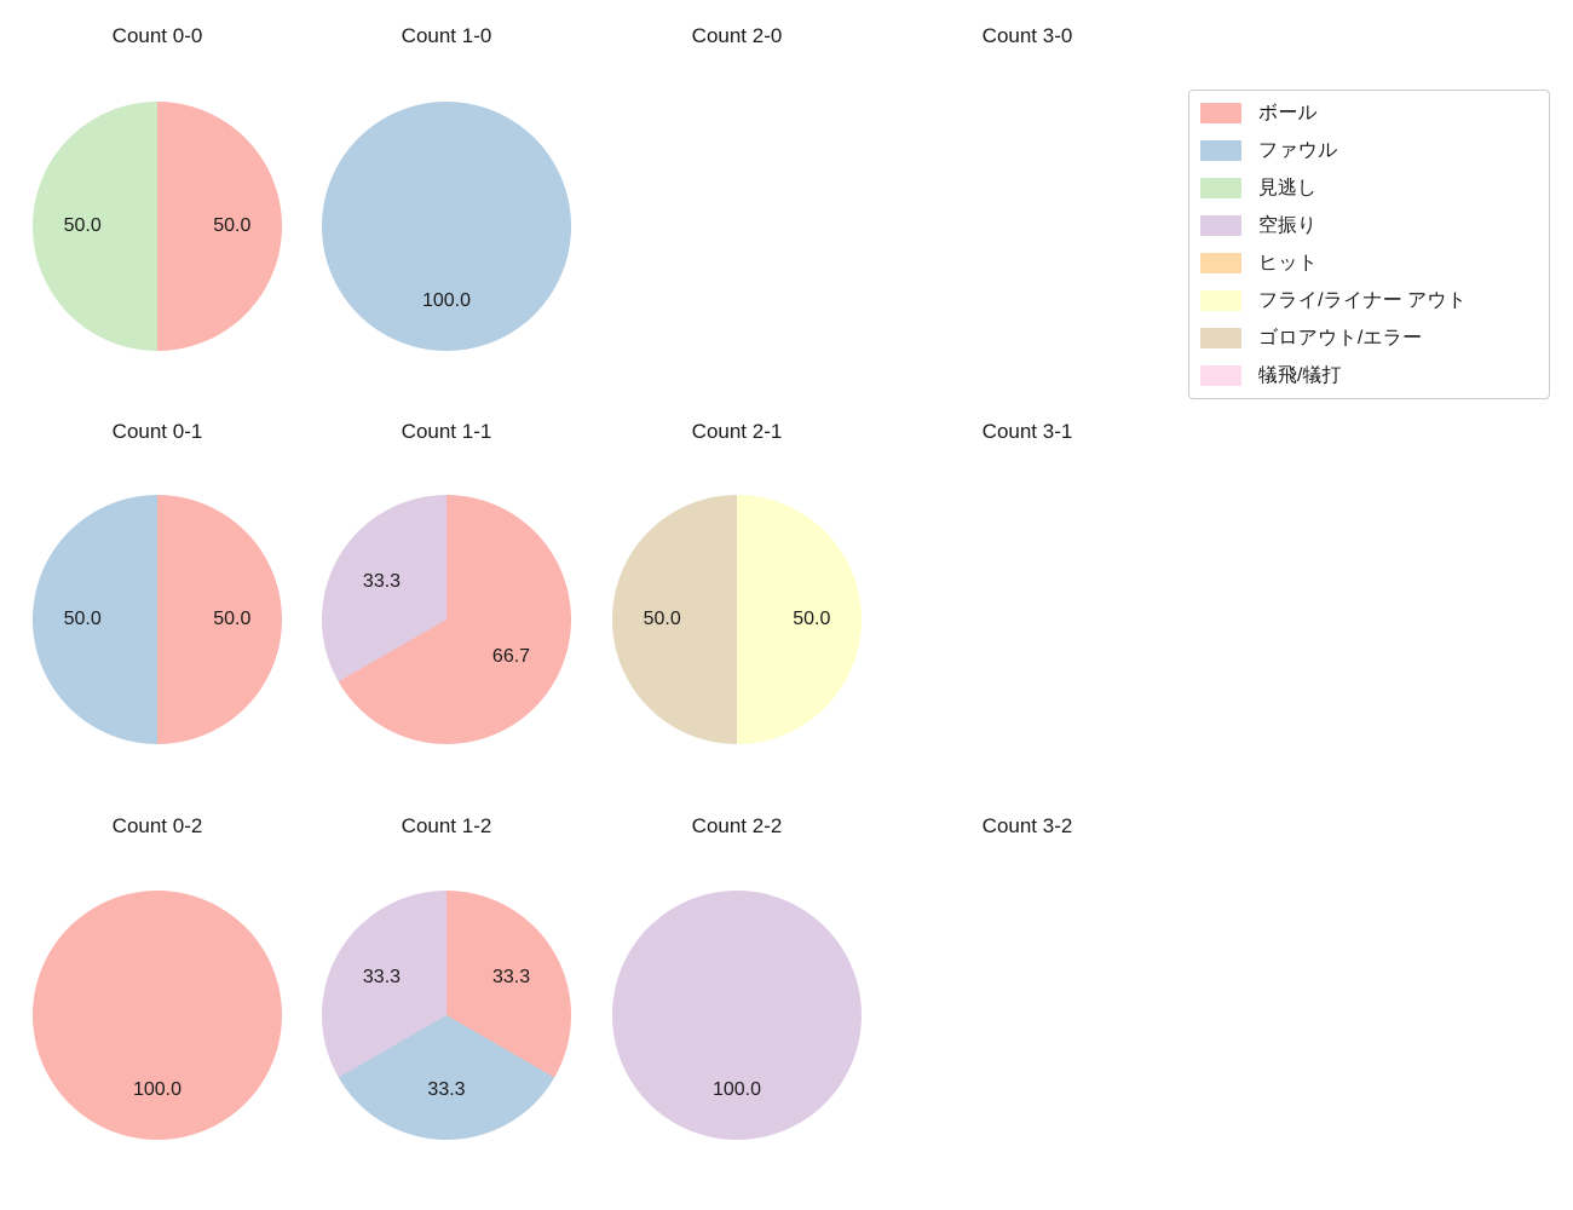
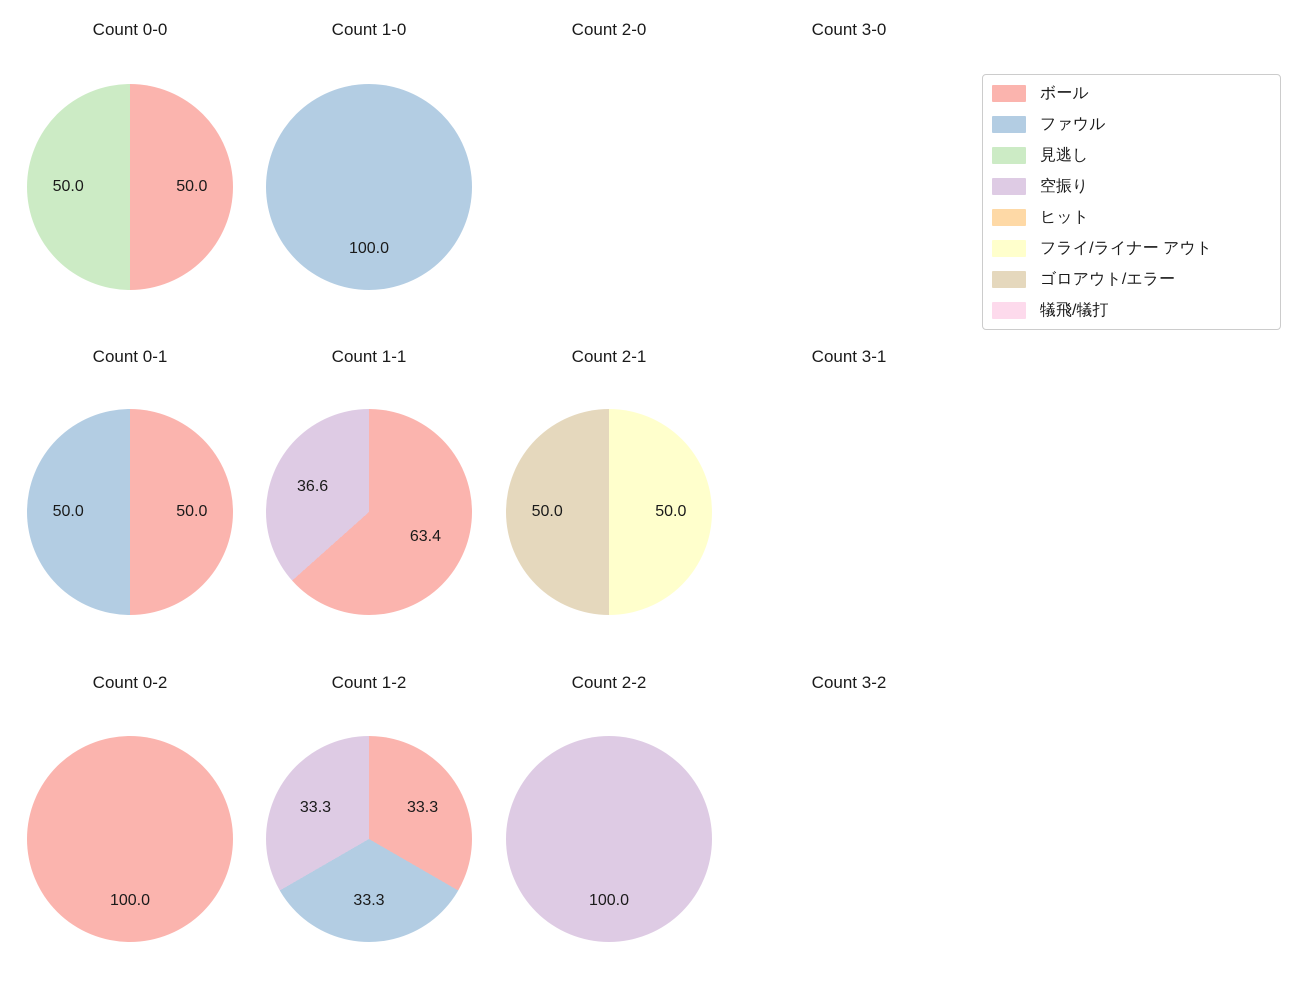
Count 1-1/ボール: 66.7 -> 63.4
Count 1-1/空振り: 33.3 -> 36.6
